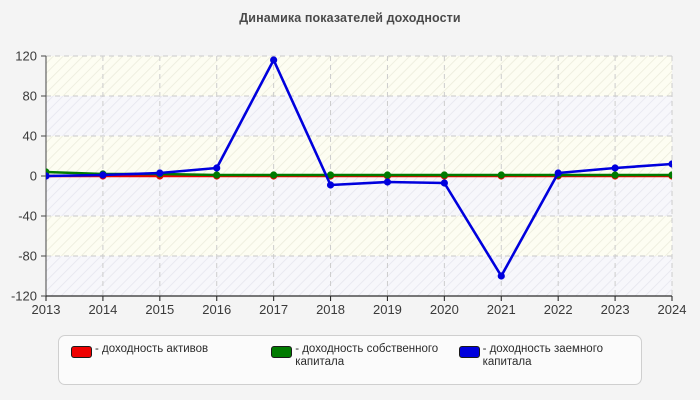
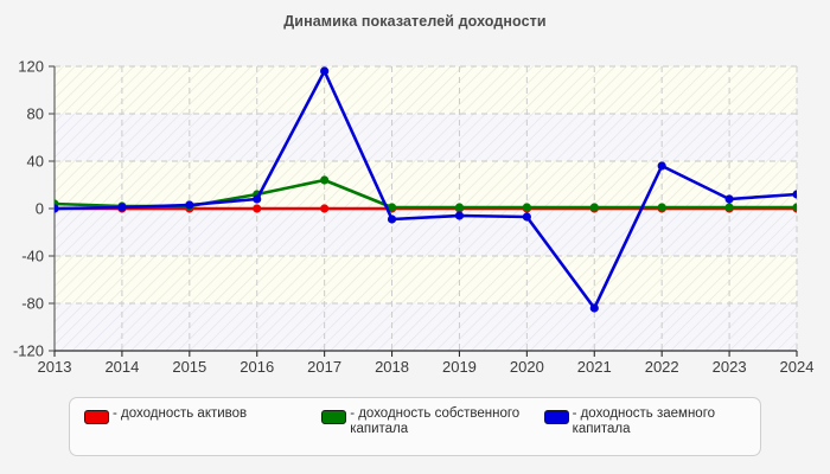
- доходность собственного капитала/2016: 1 -> 12
- доходность собственного капитала/2017: 1 -> 24
- доходность заемного капитала/2021: -100 -> -84
- доходность заемного капитала/2022: 3 -> 36
